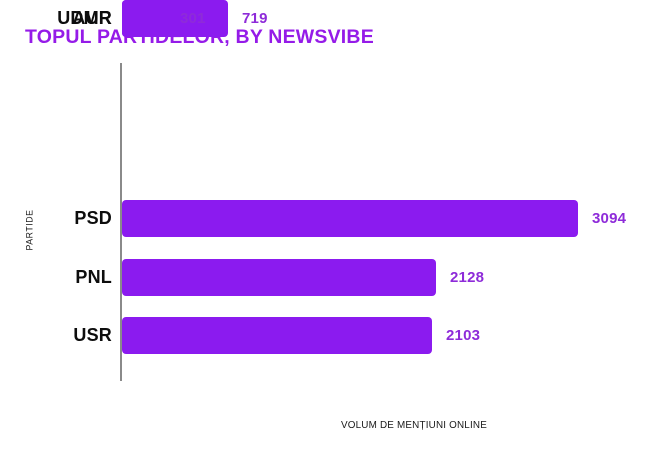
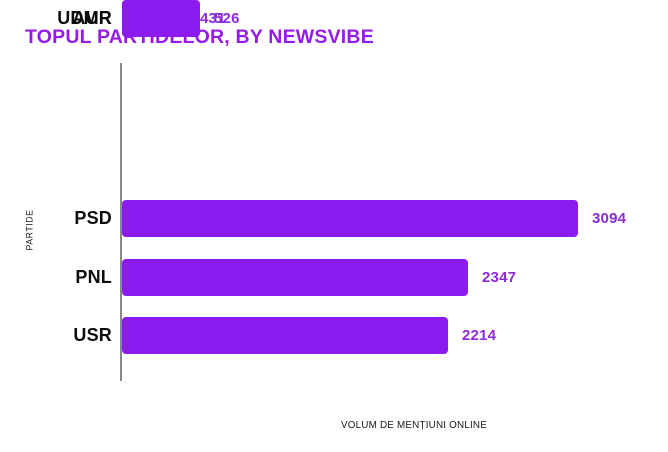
PNL: 2128 -> 2347
USR: 2103 -> 2214
UDMR: 719 -> 526
AUR: 301 -> 431
